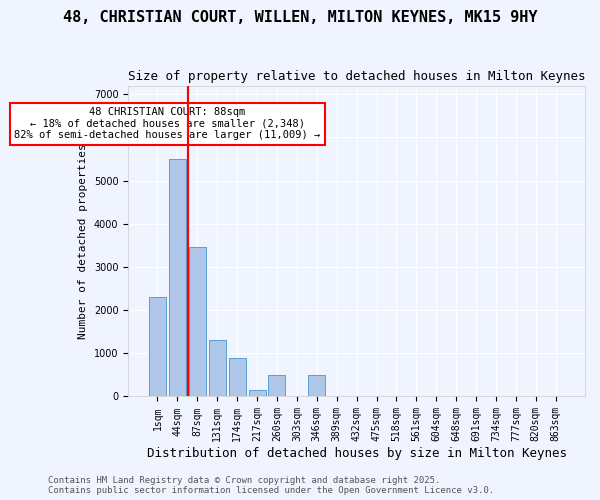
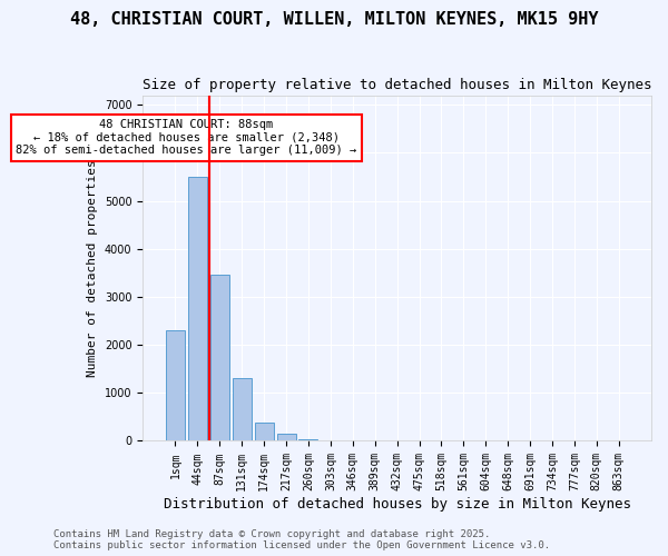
174sqm: 900 -> 390
260sqm: 500 -> 30
346sqm: 500 -> 0
